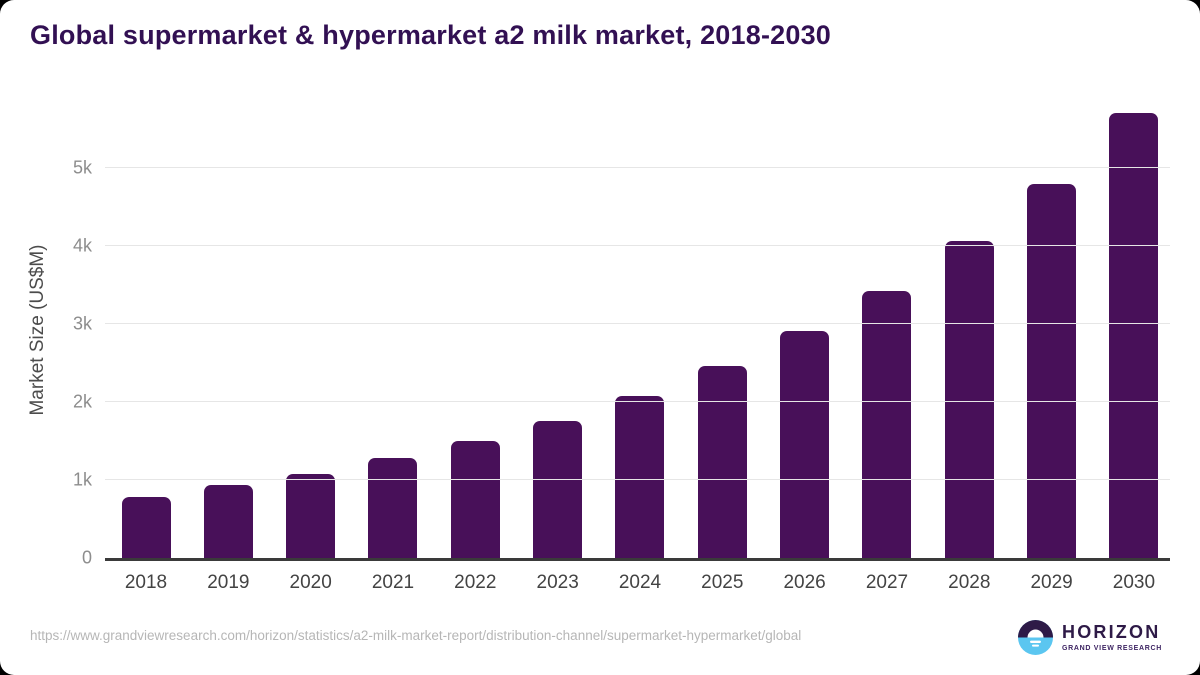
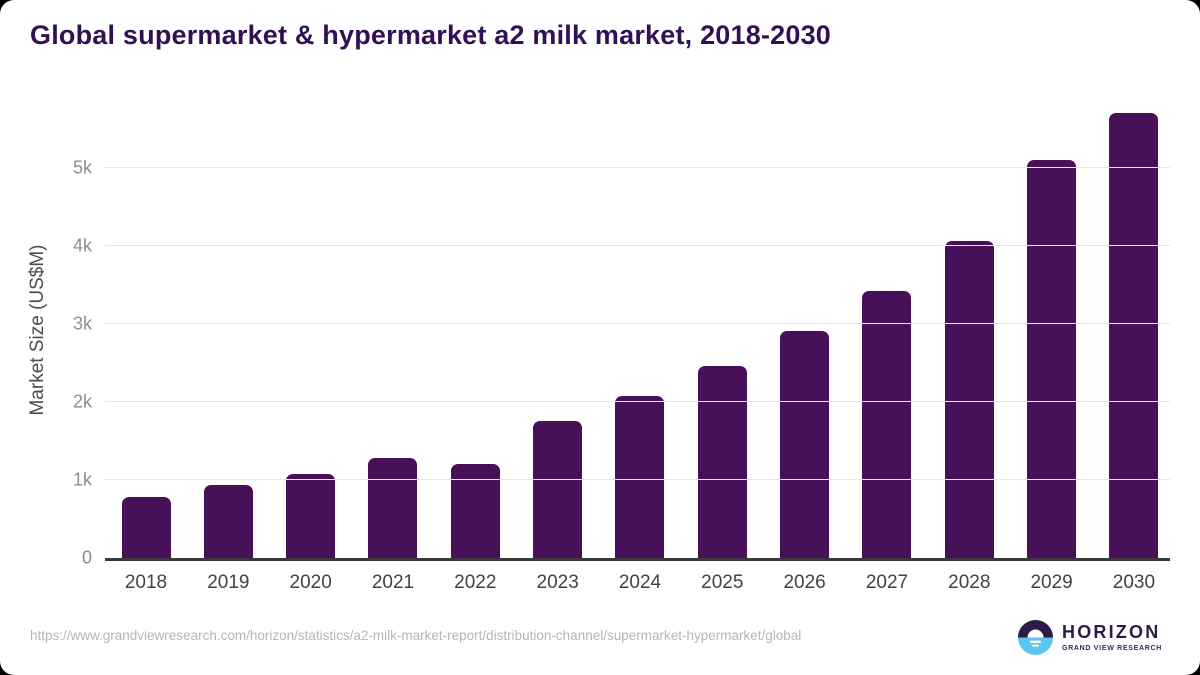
2022: 1.5k -> 1.2k
2029: 4.8k -> 5.1k
